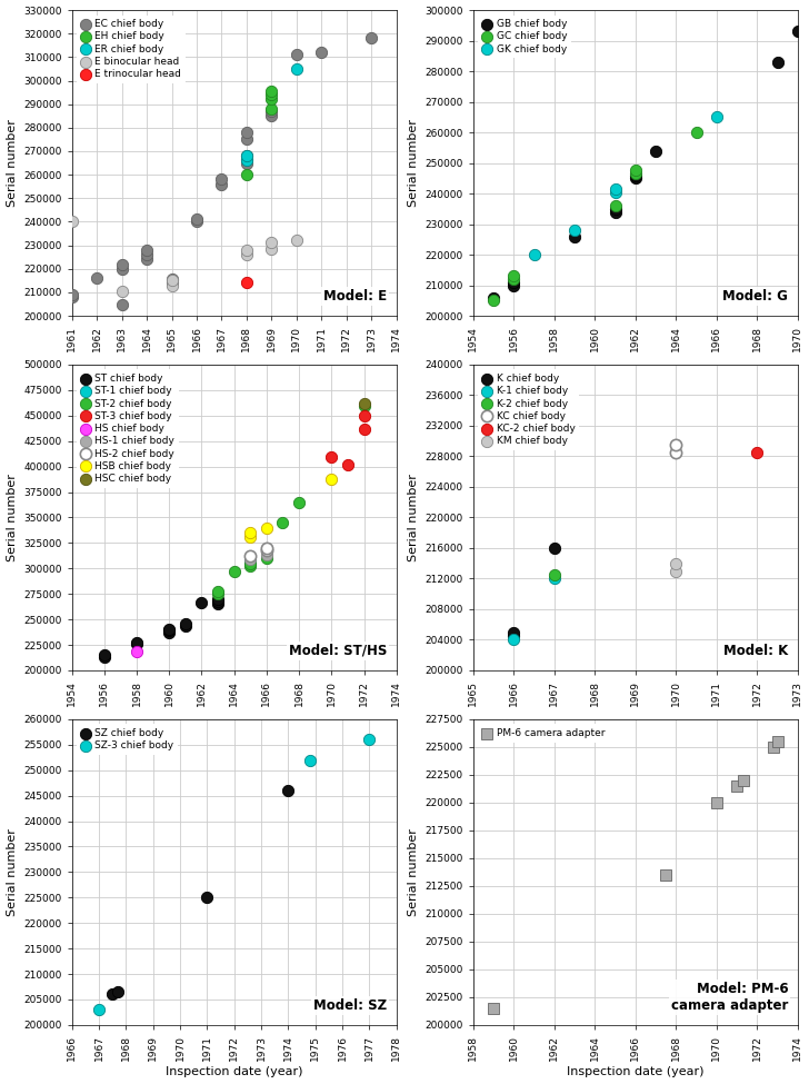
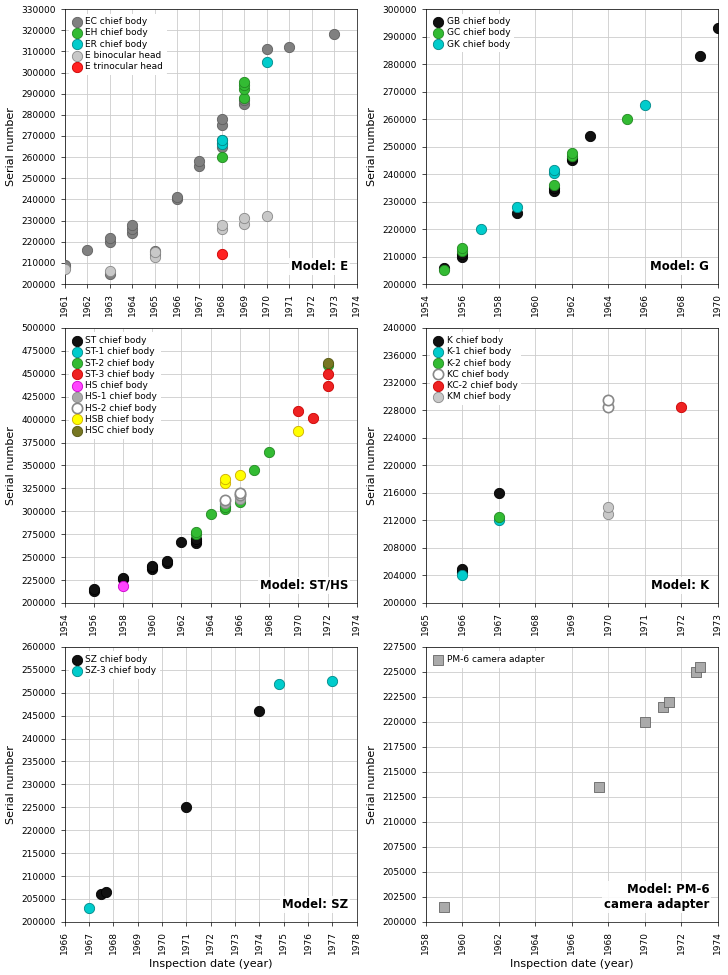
E binocular head/1961: 240000 -> 207000
E binocular head/1963: 210500 -> 206000
SZ-3 chief body/1977: 256000 -> 252500
